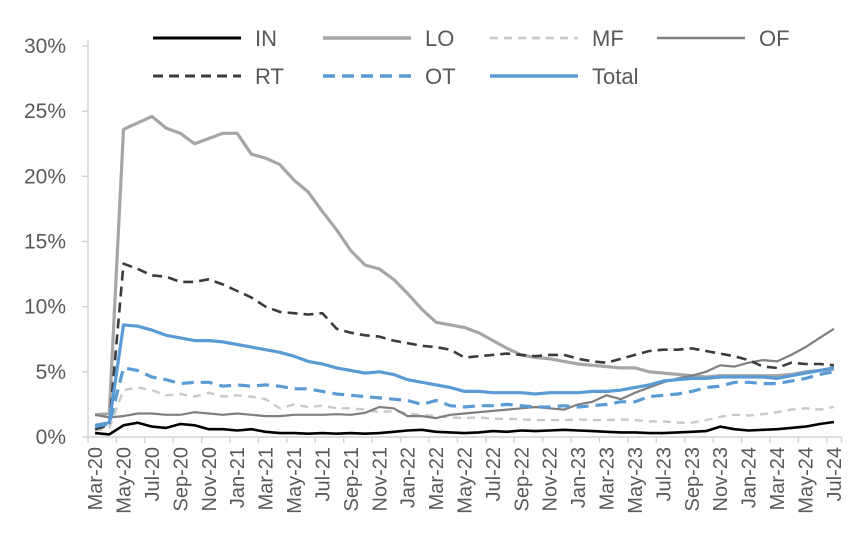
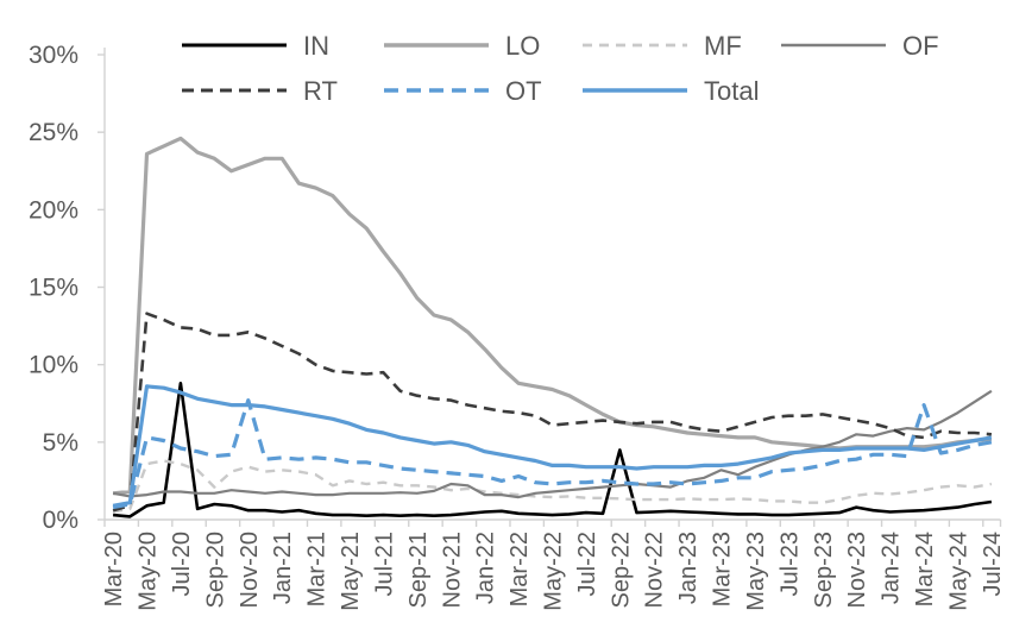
IN/Jul-20: 0.8% -> 8.8%
MF/Sep-20: 3.3% -> 2.1%
OT/Nov-20: 4.2% -> 7.7%
IN/Sep-22: 0.5% -> 4.5%
OT/Mar-24: 4.1% -> 7.4%
